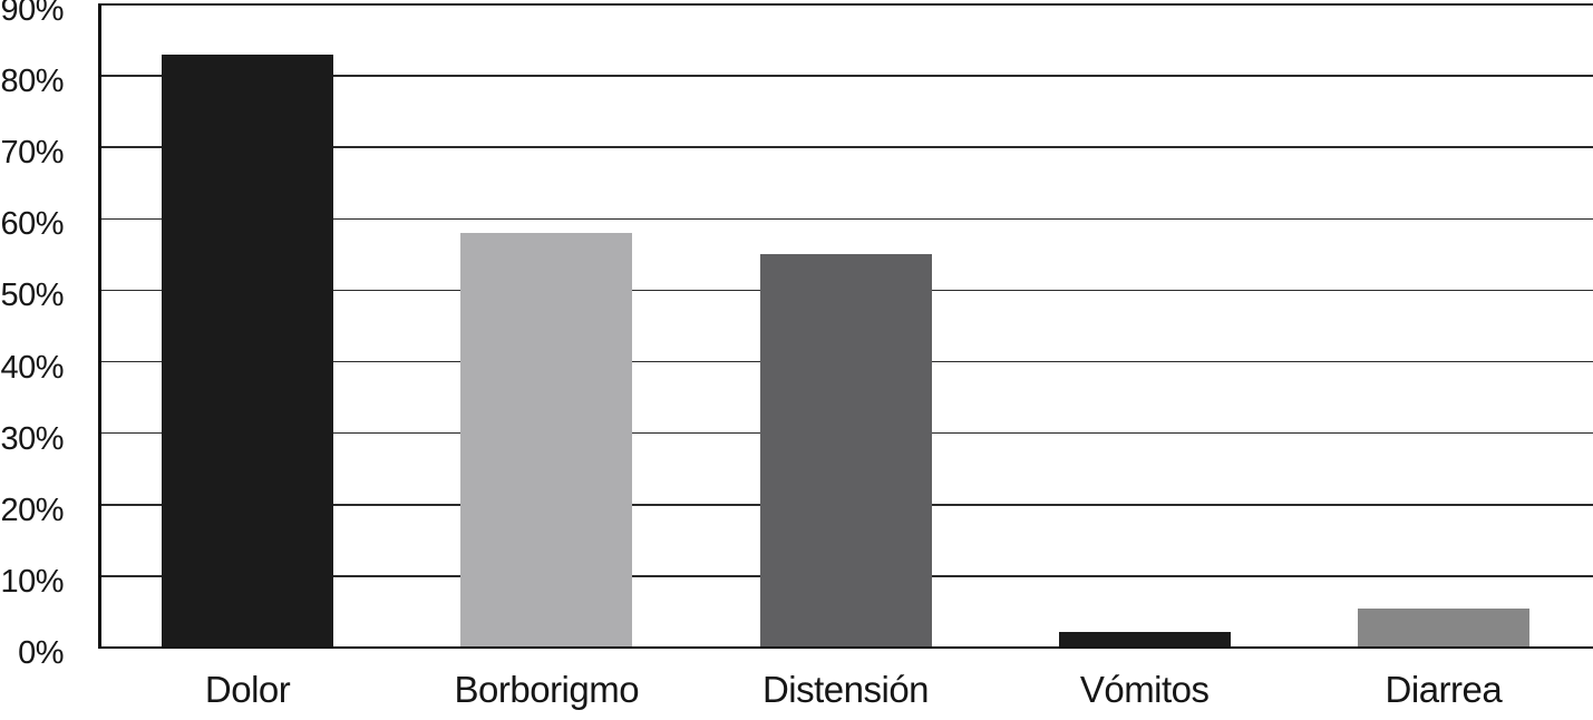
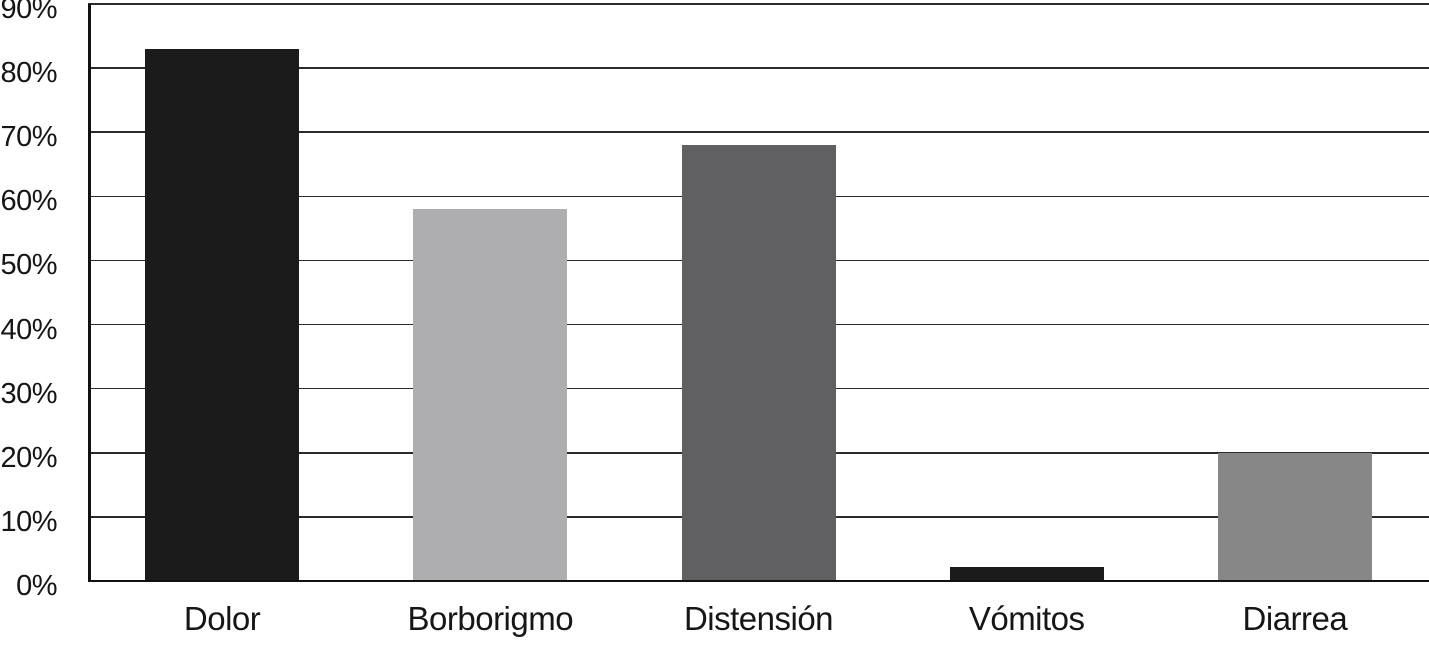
Distensión: 55% -> 68%
Diarrea: 6% -> 20%
